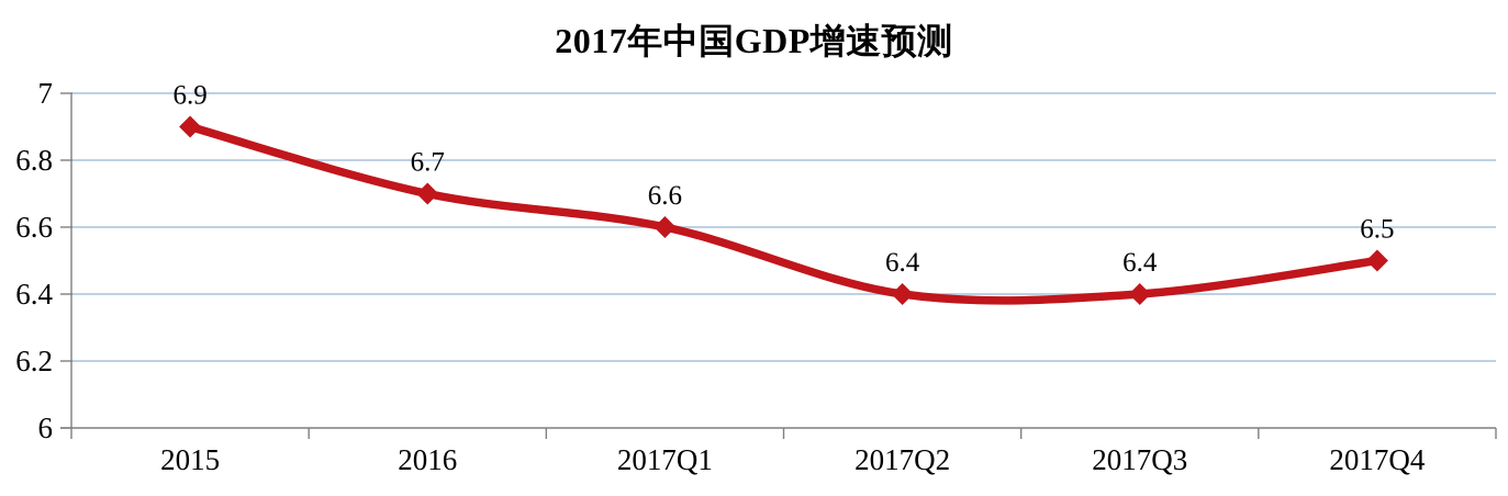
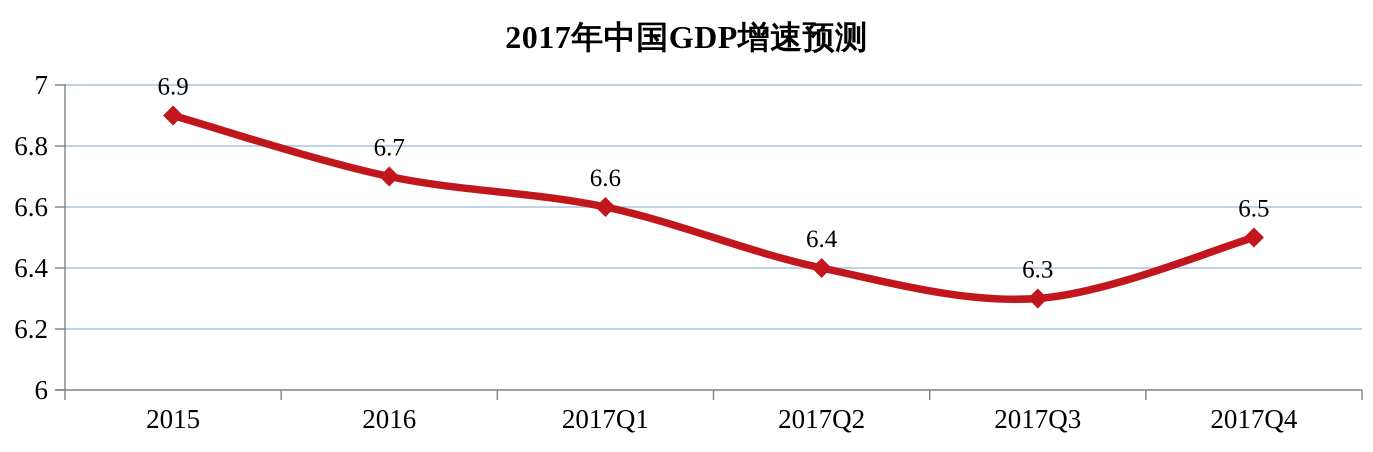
2017Q3: 6.4 -> 6.3
